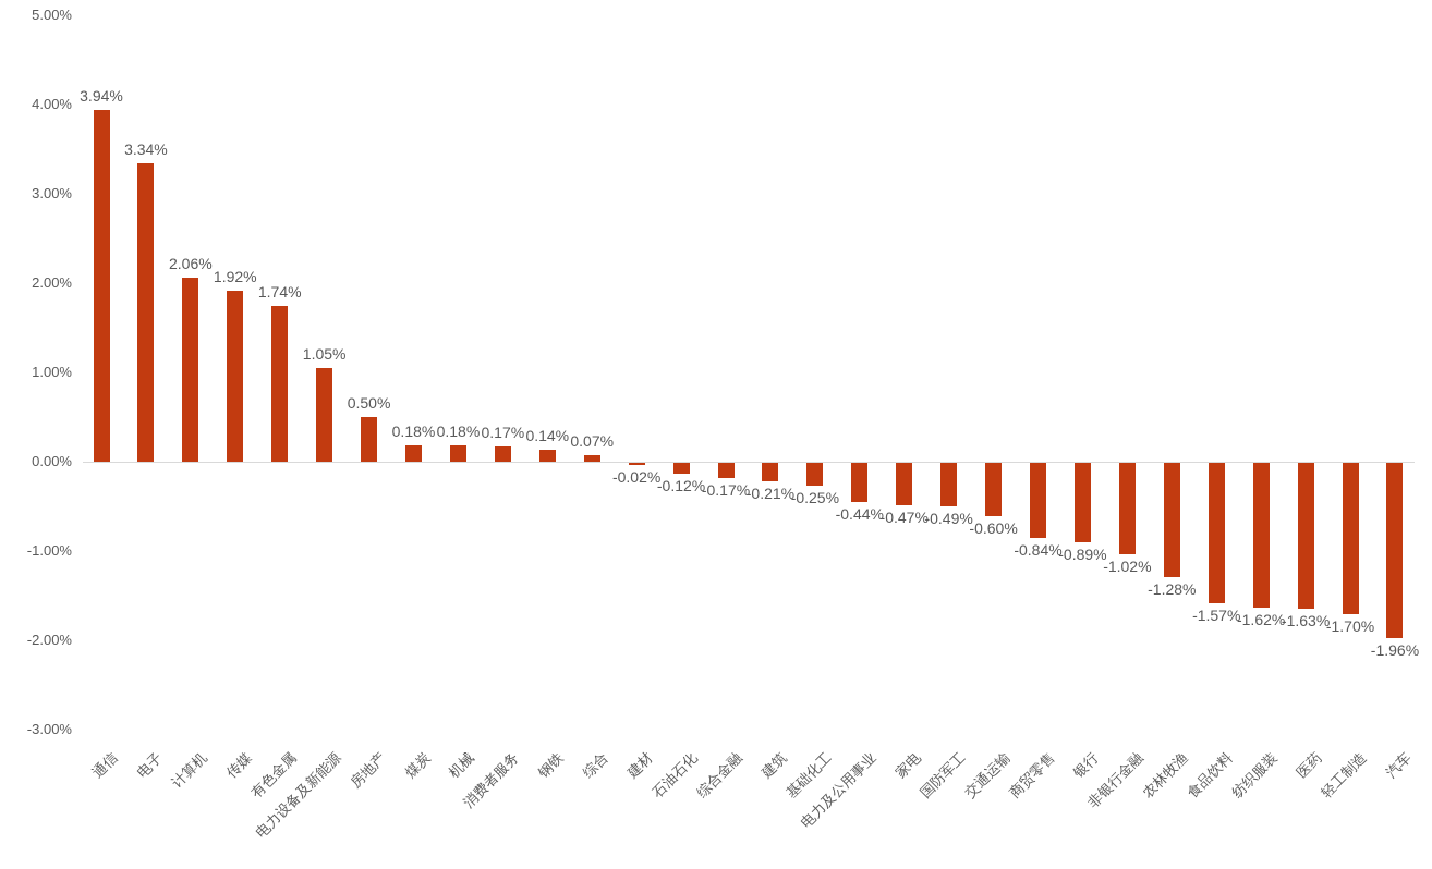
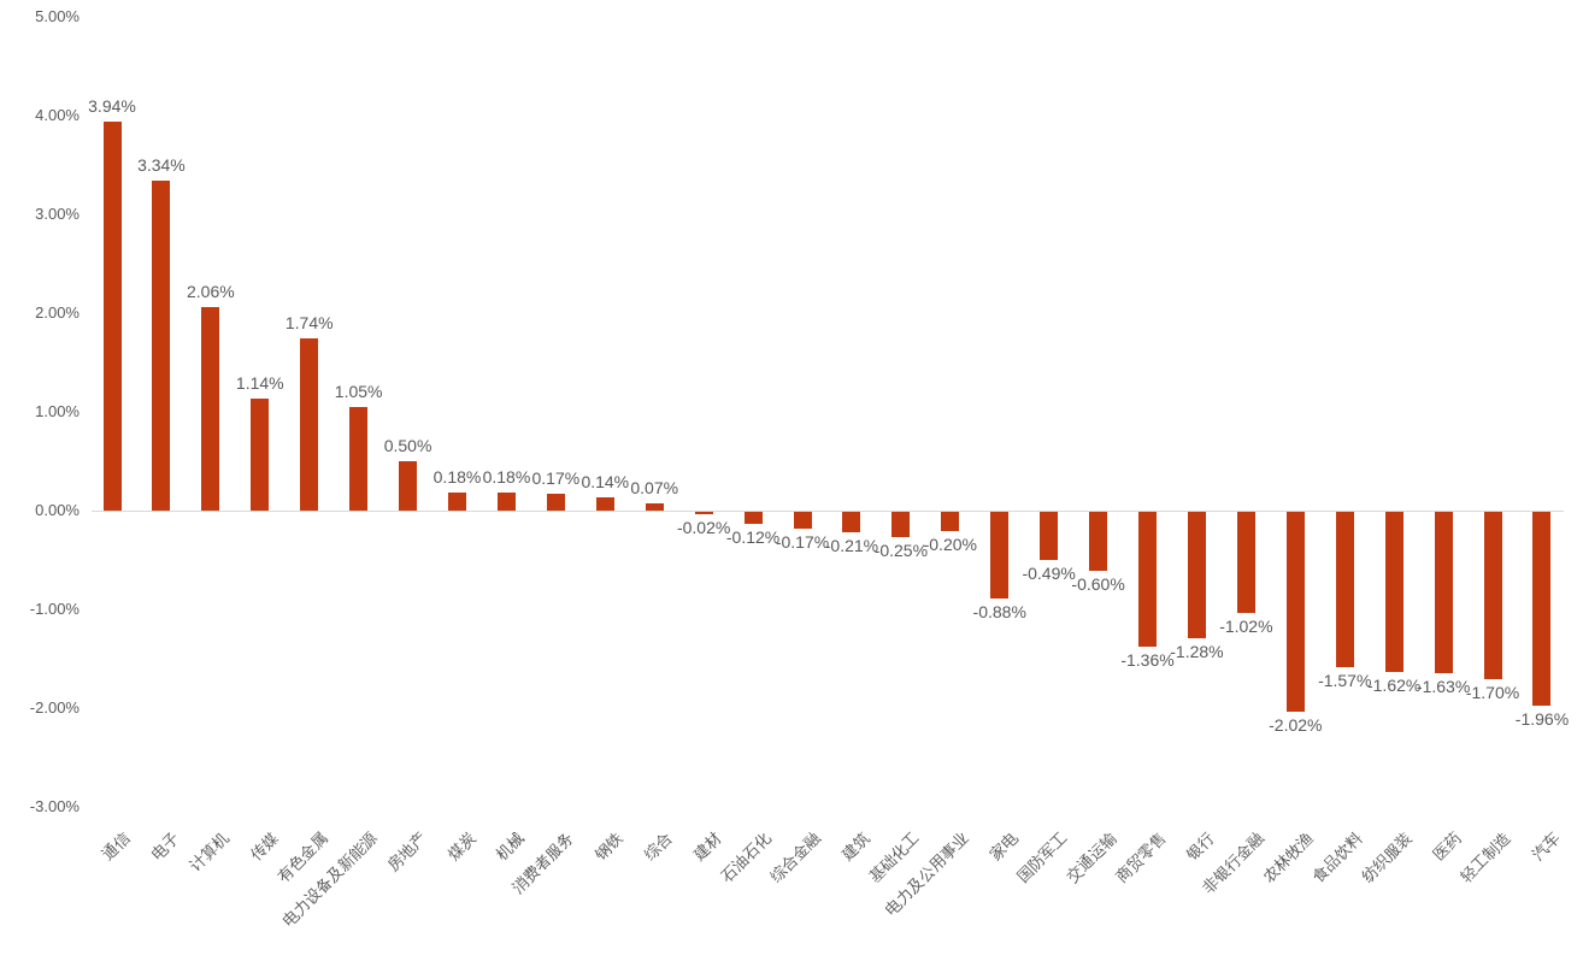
传媒: 1.92% -> 1.14%
电力及公用事业: -0.44% -> -0.20%
家电: -0.47% -> -0.88%
商贸零售: -0.84% -> -1.36%
银行: -0.89% -> -1.28%
农林牧渔: -1.28% -> -2.02%
